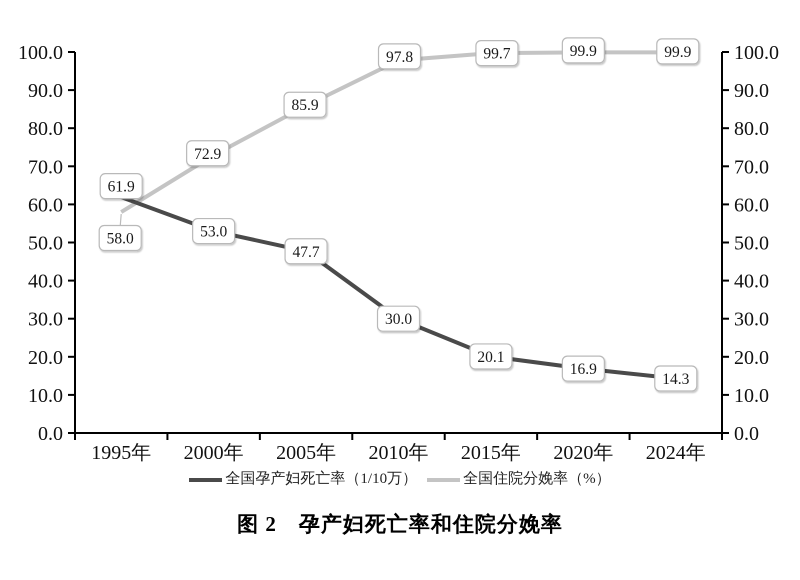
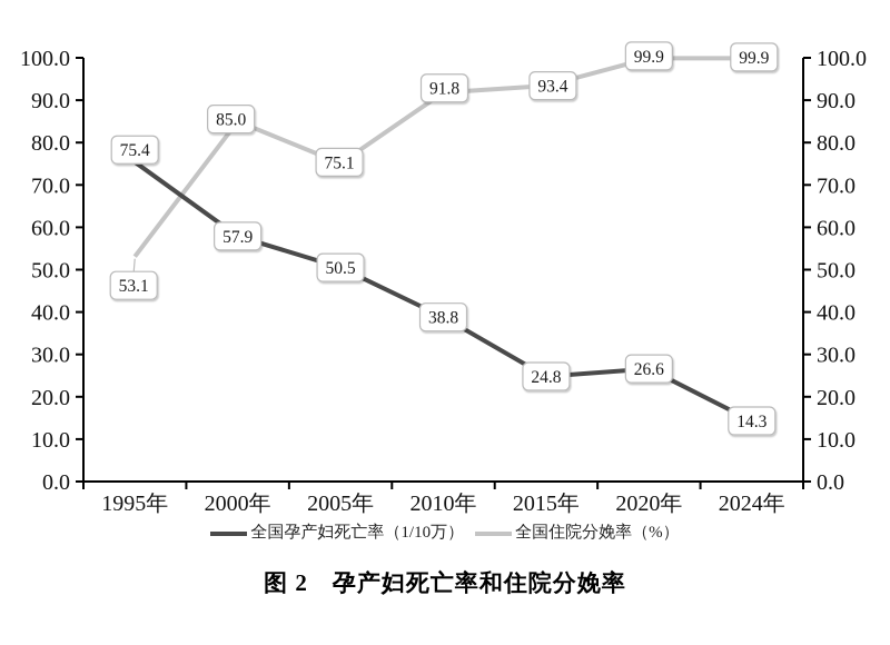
全国孕产妇死亡率（1/10万）/1995年: 61.9 -> 75.4
全国住院分娩率（%）/1995年: 58.0 -> 53.1
全国孕产妇死亡率（1/10万）/2000年: 53.0 -> 57.9
全国住院分娩率（%）/2000年: 72.9 -> 85.0
全国孕产妇死亡率（1/10万）/2005年: 47.7 -> 50.5
全国住院分娩率（%）/2005年: 85.9 -> 75.1
全国孕产妇死亡率（1/10万）/2010年: 30.0 -> 38.8
全国住院分娩率（%）/2010年: 97.8 -> 91.8
全国孕产妇死亡率（1/10万）/2015年: 20.1 -> 24.8
全国住院分娩率（%）/2015年: 99.7 -> 93.4
全国孕产妇死亡率（1/10万）/2020年: 16.9 -> 26.6
